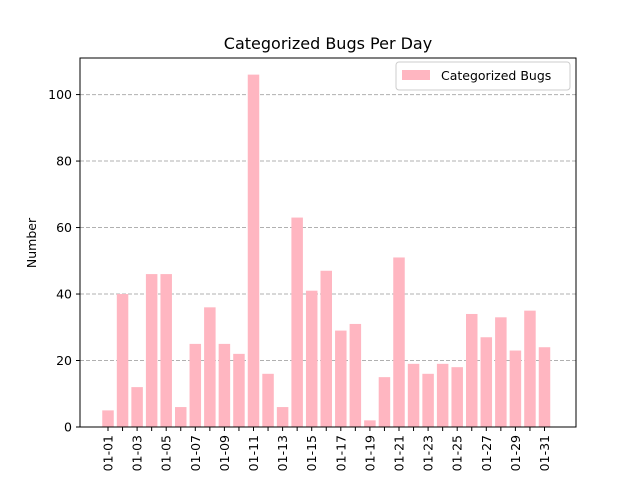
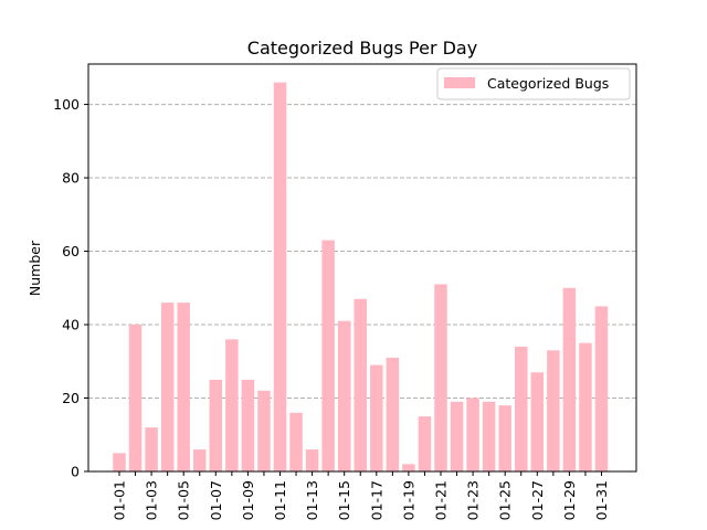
01-23: 16 -> 20
01-29: 23 -> 50
01-31: 24 -> 45
